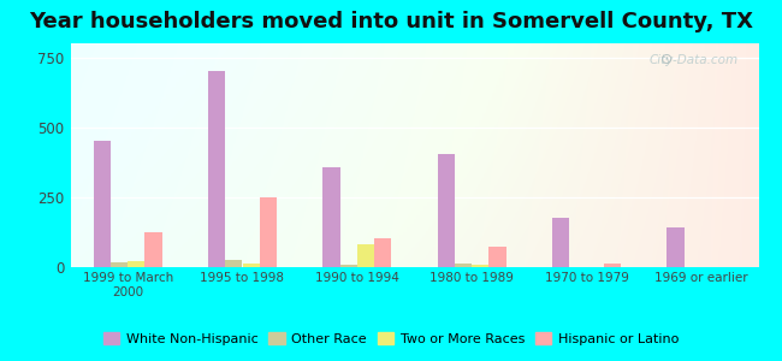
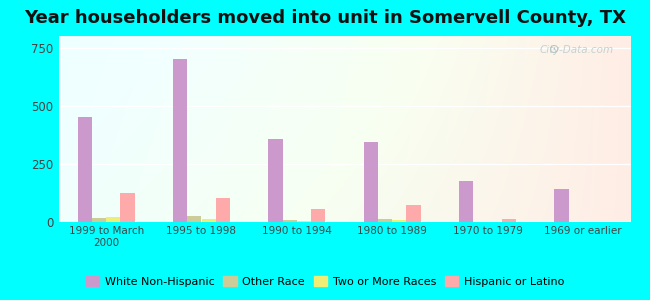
Hispanic or Latino/1995 to 1998: 250 -> 105
Two or More Races/1990 to 1994: 80 -> 5
Hispanic or Latino/1990 to 1994: 105 -> 55
White Non-Hispanic/1980 to 1989: 405 -> 345
